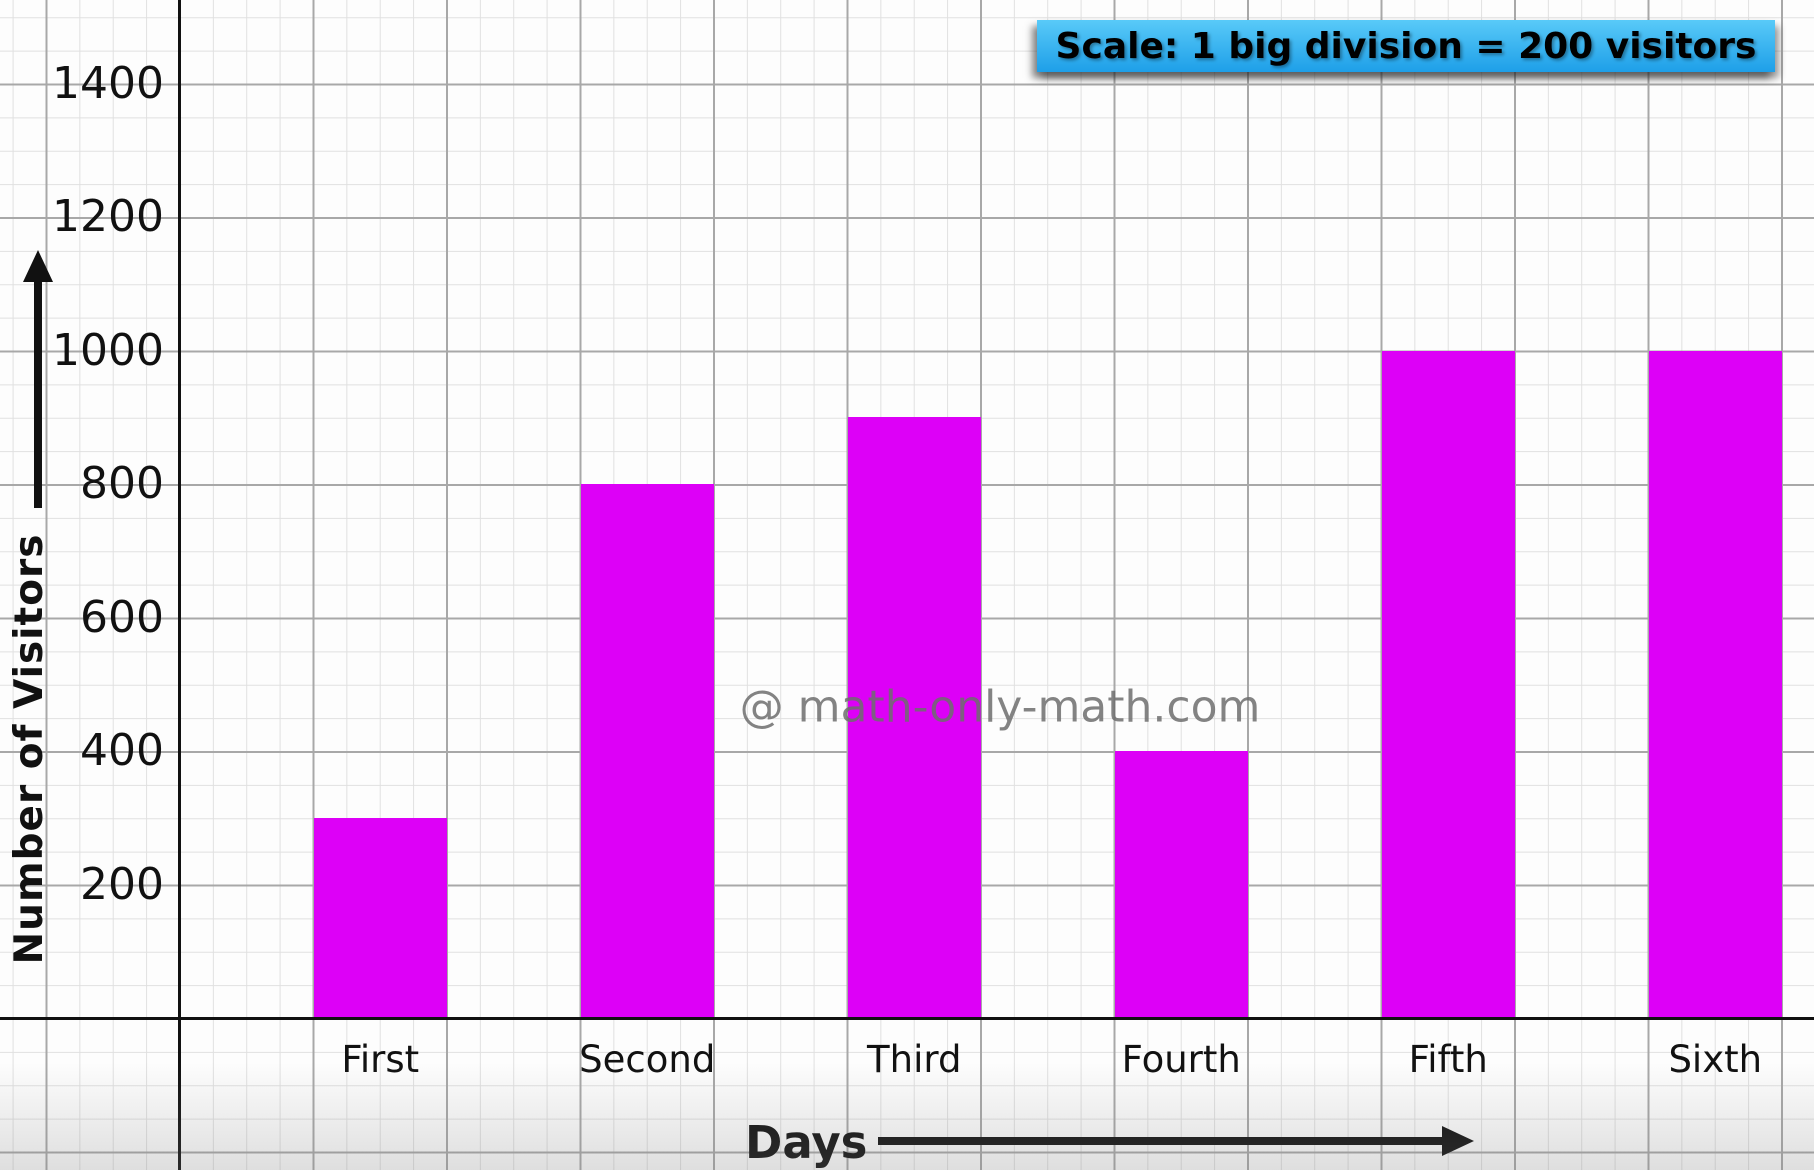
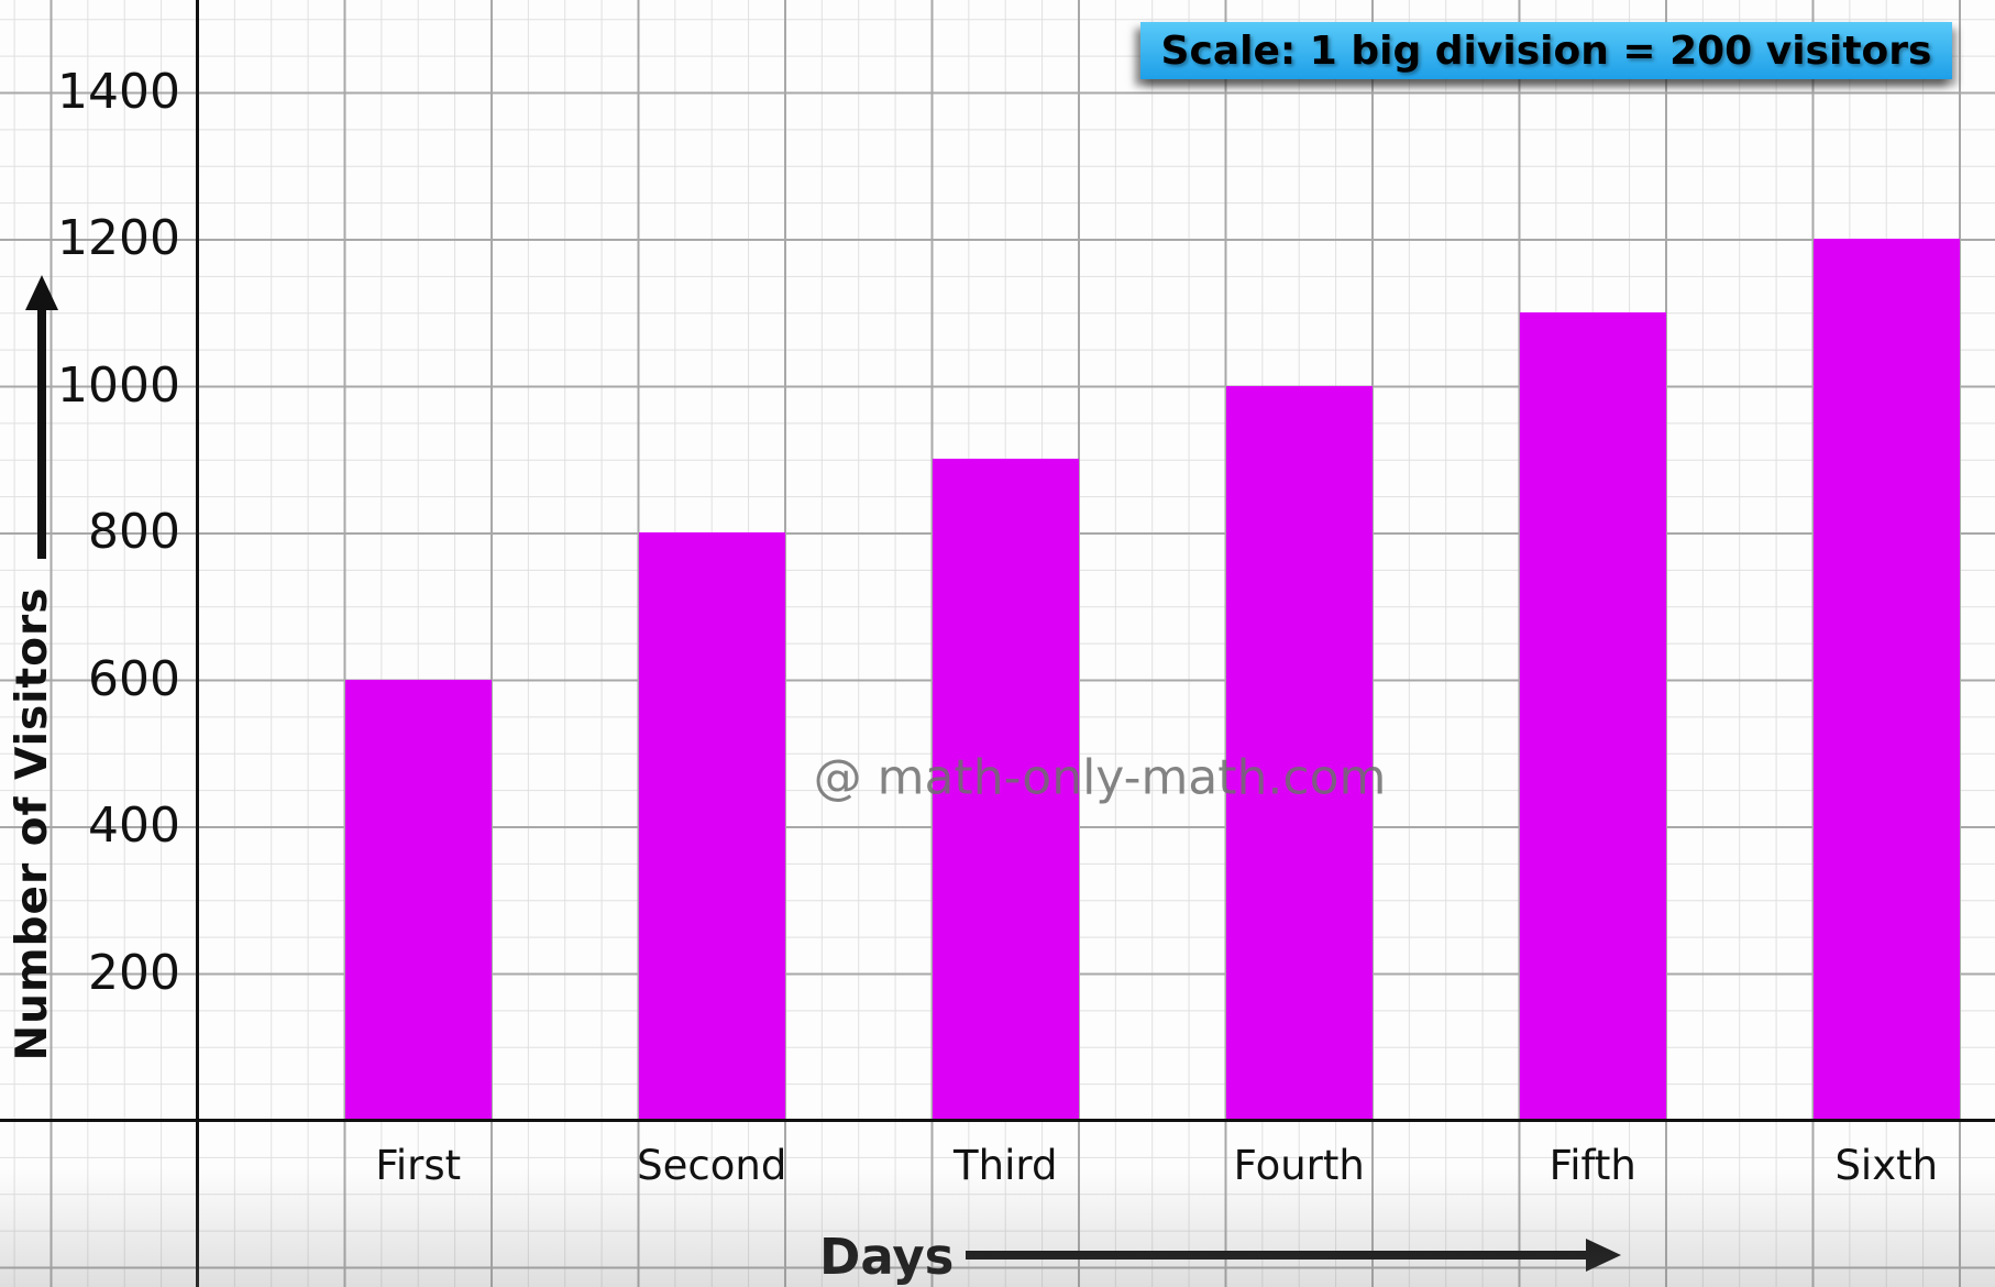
First: 300 -> 600
Fourth: 400 -> 1000
Fifth: 1000 -> 1100
Sixth: 1000 -> 1200
